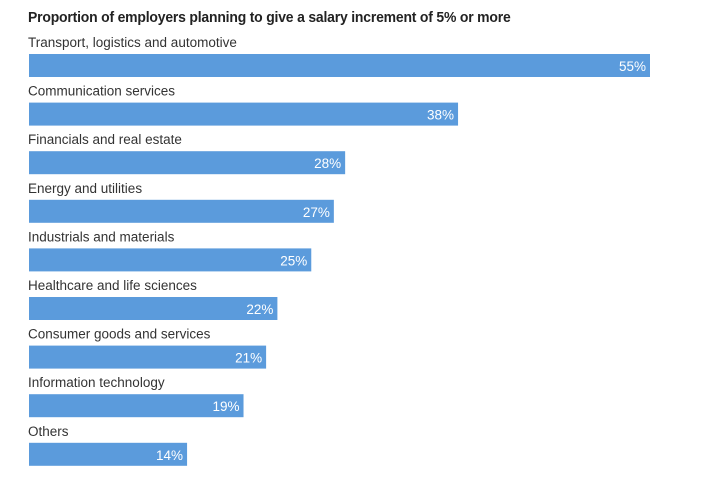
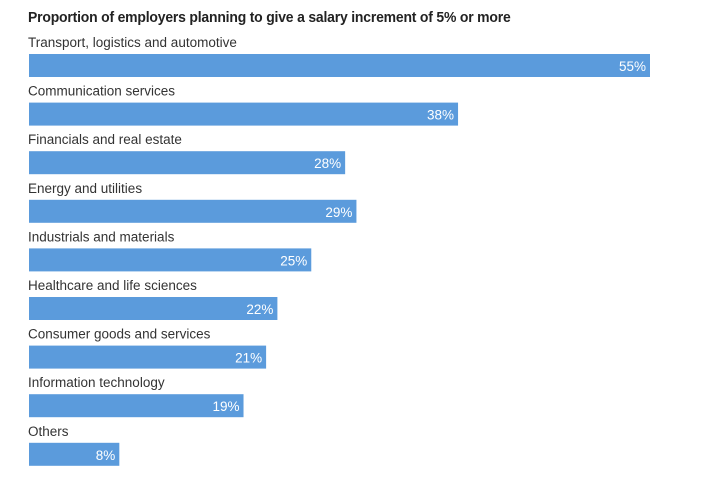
Energy and utilities: 27% -> 29%
Others: 14% -> 8%
